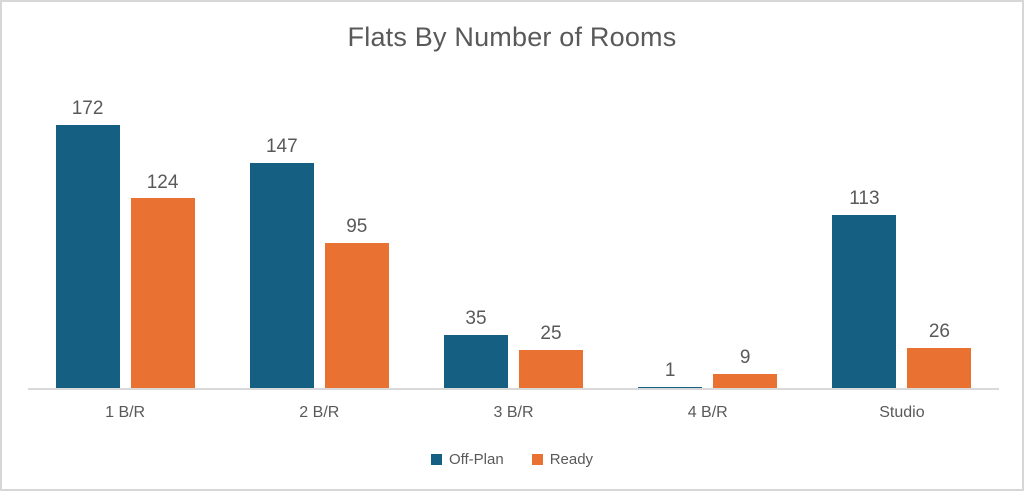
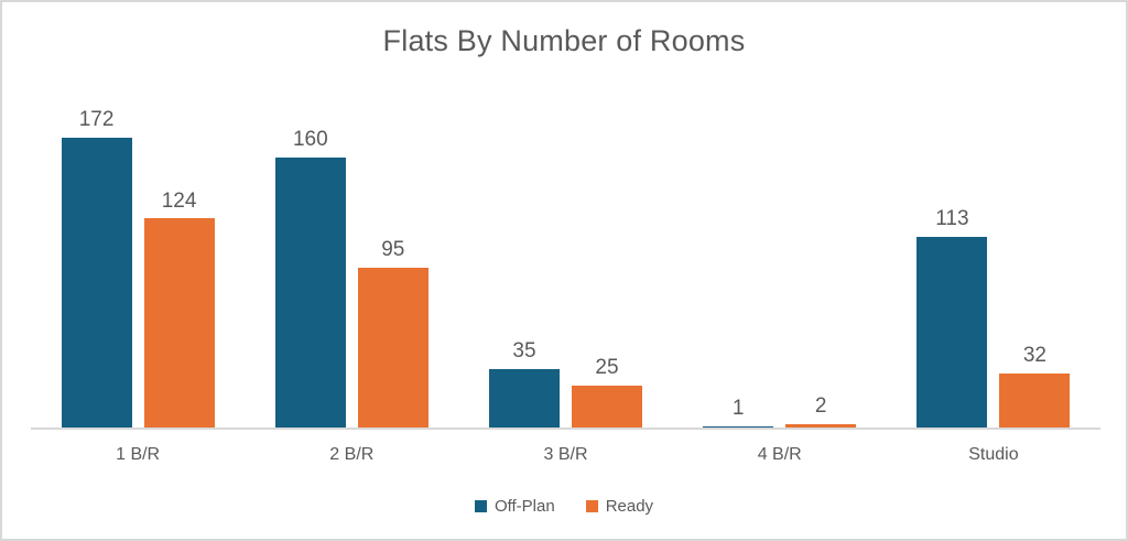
Off-Plan/2 B/R: 147 -> 160
Ready/4 B/R: 9 -> 2
Ready/Studio: 26 -> 32
